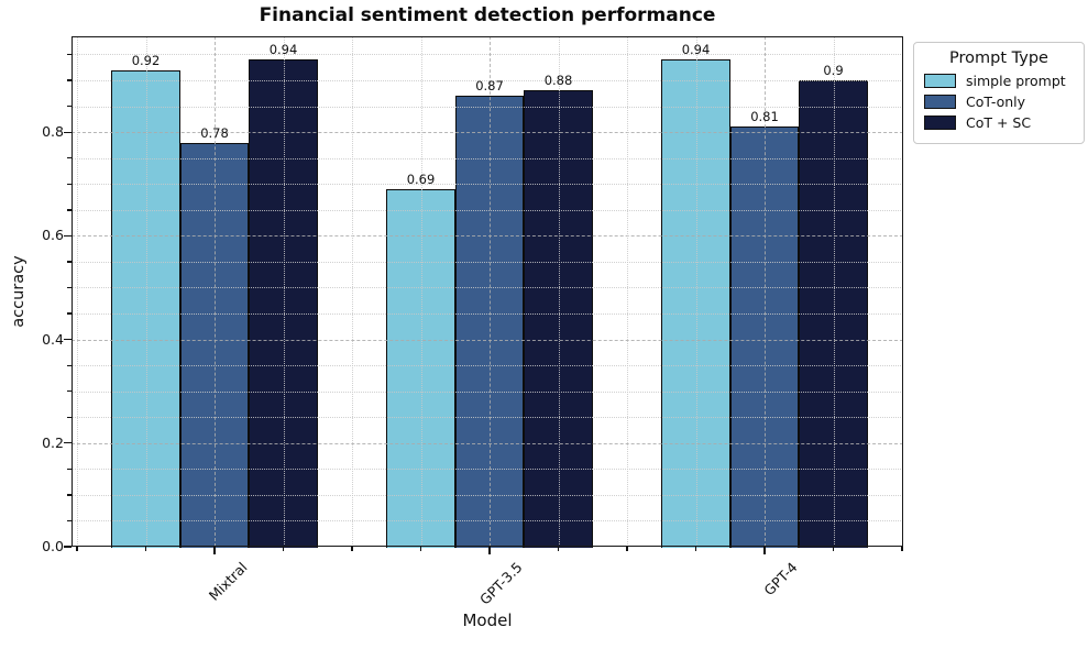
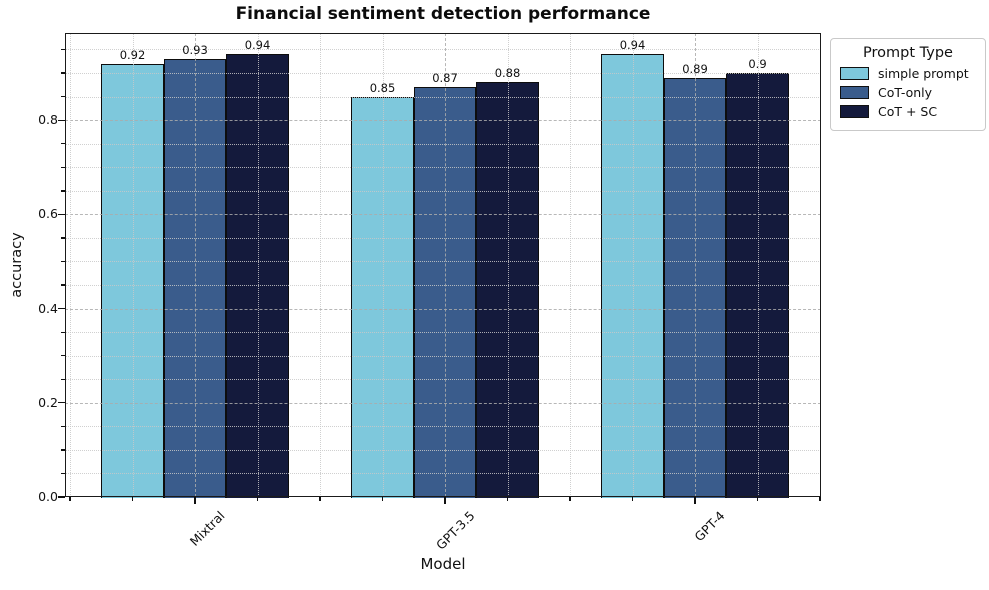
CoT-only/Mixtral: 0.78 -> 0.93
simple prompt/GPT-3.5: 0.69 -> 0.85
CoT-only/GPT-4: 0.81 -> 0.89
